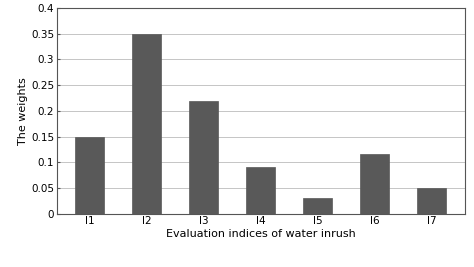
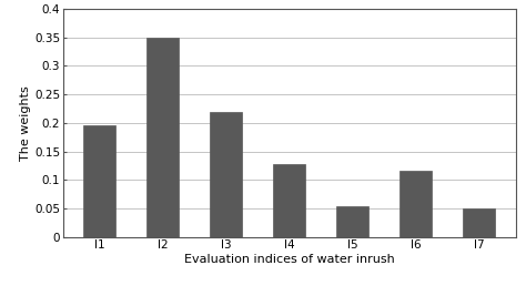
I1: 0.150 -> 0.196
I4: 0.090 -> 0.128
I5: 0.030 -> 0.054
